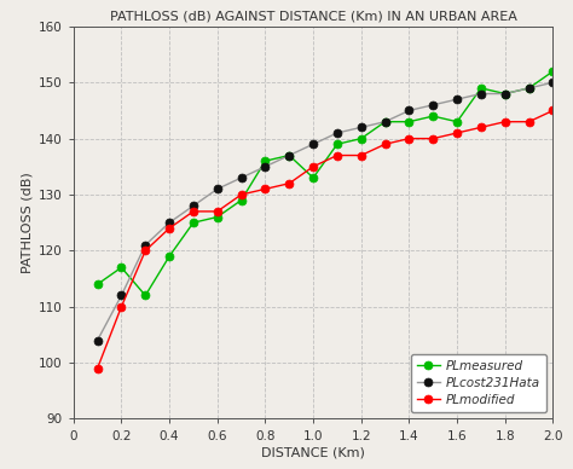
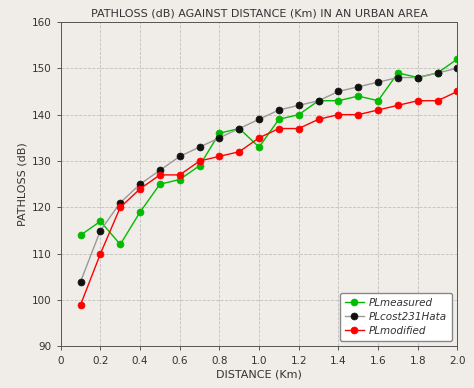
PLcost231Hata/0.2: 112 -> 115
